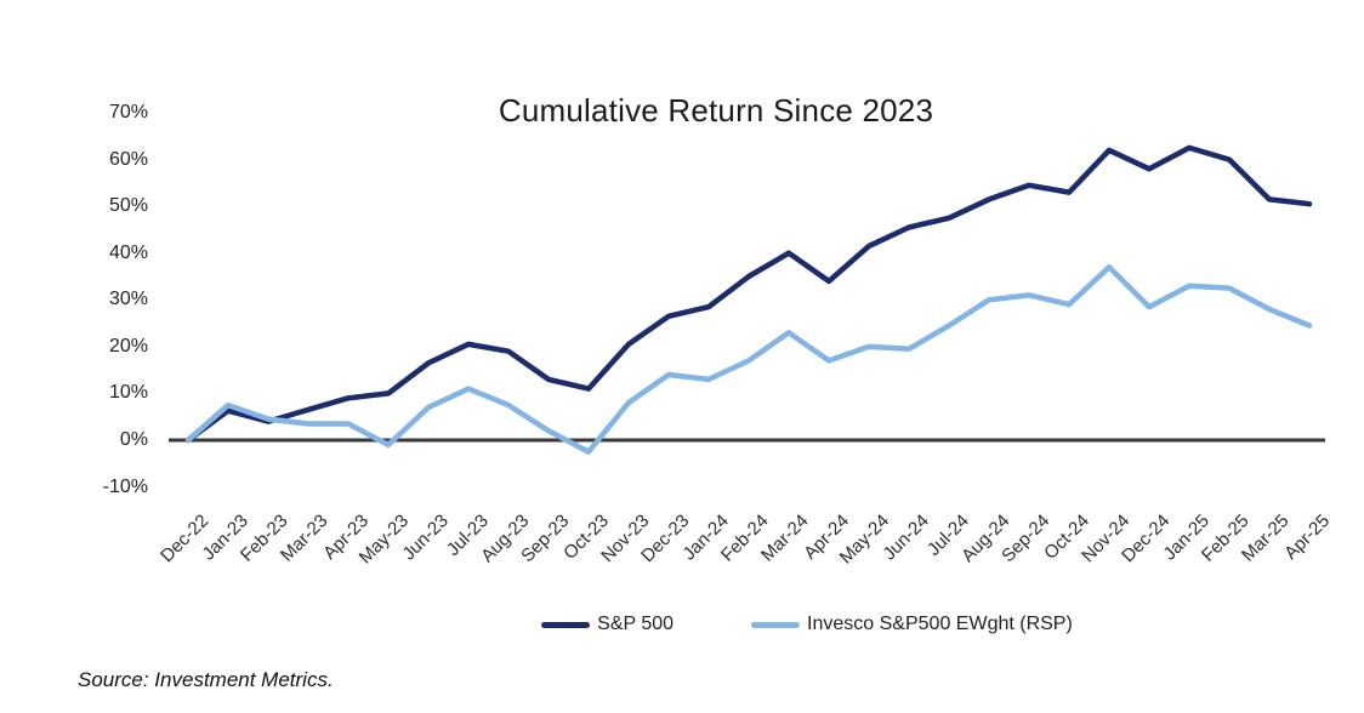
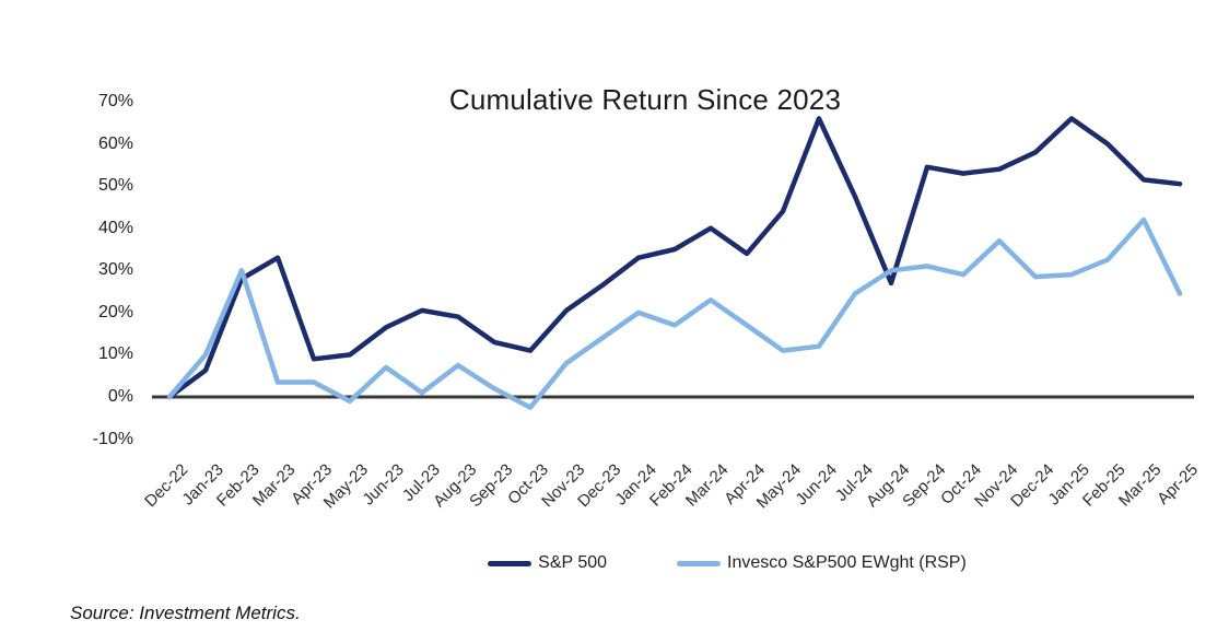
Invesco S&P500 EWght (RSP)/Jan-23: 8% -> 10%
S&P 500/Feb-23: 4% -> 28%
Invesco S&P500 EWght (RSP)/Feb-23: 4% -> 30%
S&P 500/Mar-23: 6% -> 33%
Invesco S&P500 EWght (RSP)/Jul-23: 11% -> 1%
S&P 500/Jan-24: 28% -> 33%
Invesco S&P500 EWght (RSP)/Jan-24: 13% -> 20%
S&P 500/May-24: 42% -> 44%
Invesco S&P500 EWght (RSP)/May-24: 20% -> 11%
S&P 500/Jun-24: 46% -> 66%
Invesco S&P500 EWght (RSP)/Jun-24: 20% -> 12%
S&P 500/Aug-24: 52% -> 27%
S&P 500/Nov-24: 62% -> 54%
S&P 500/Jan-25: 62% -> 66%
Invesco S&P500 EWght (RSP)/Jan-25: 33% -> 29%
Invesco S&P500 EWght (RSP)/Mar-25: 28% -> 42%
